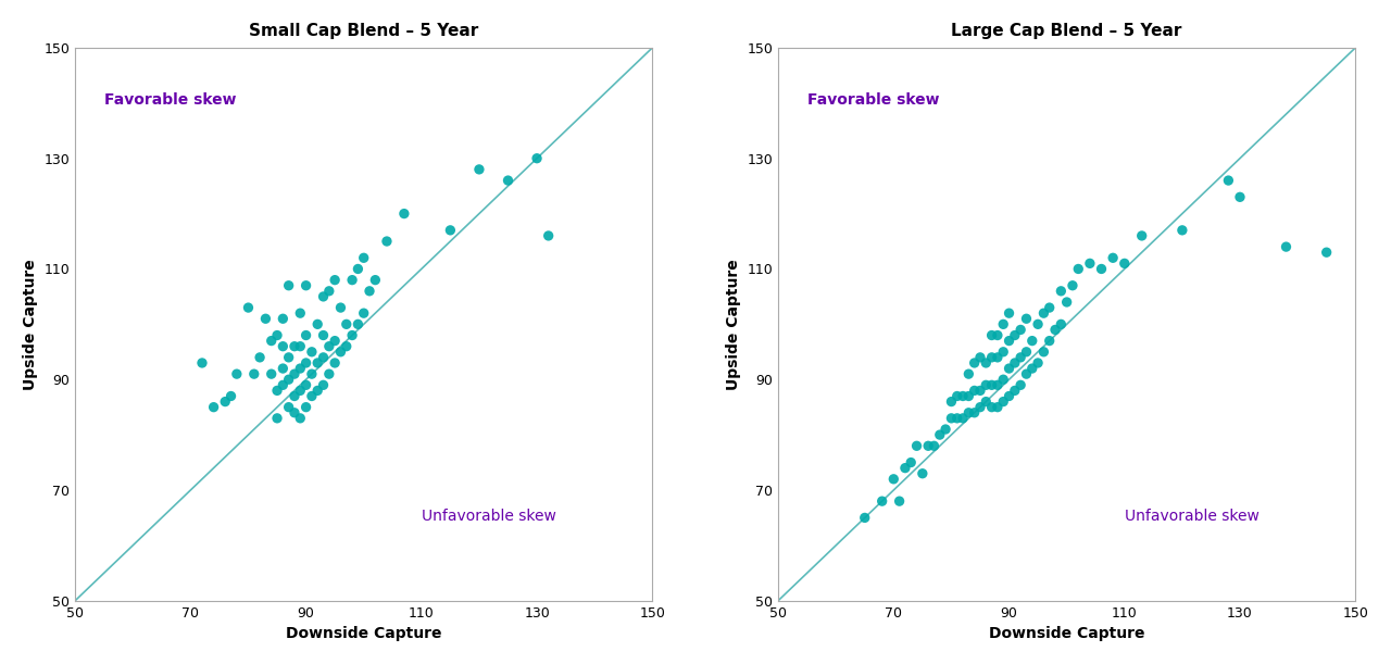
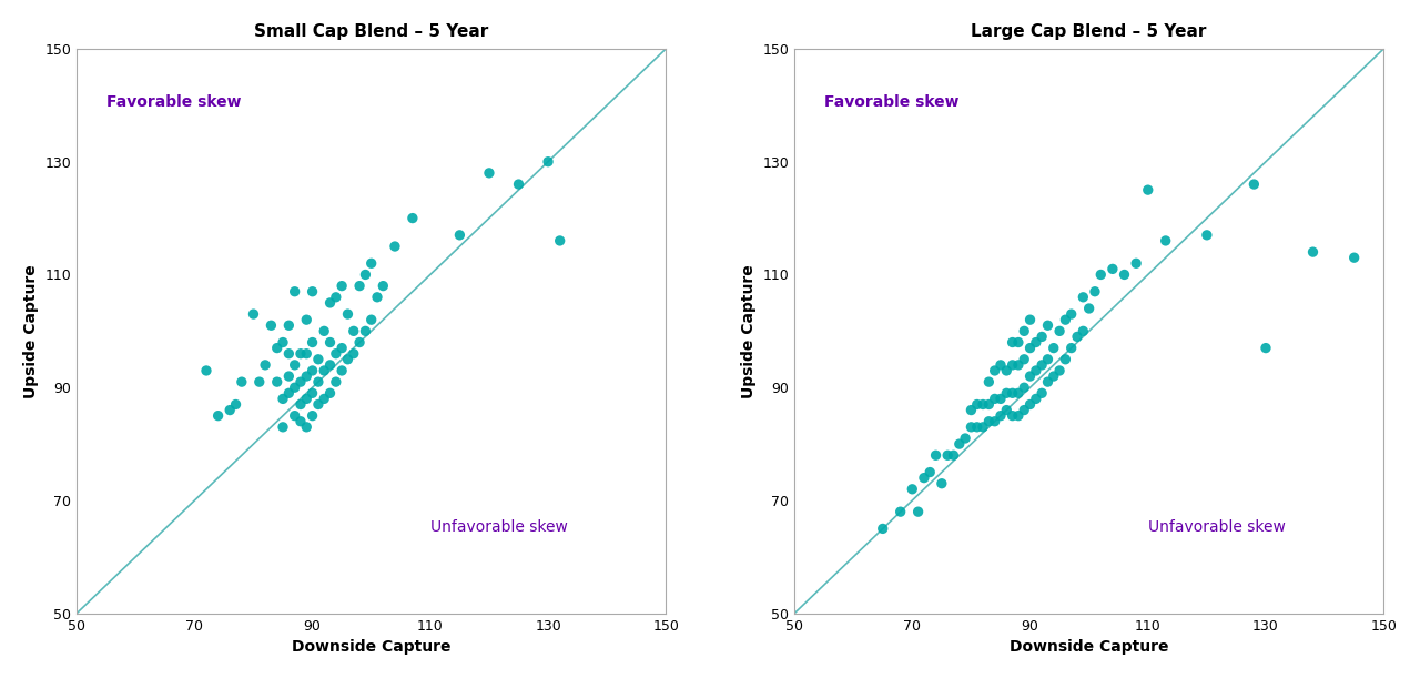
Large Cap Blend – 5 Year/110: 111 -> 125
Large Cap Blend – 5 Year/130: 123 -> 97
